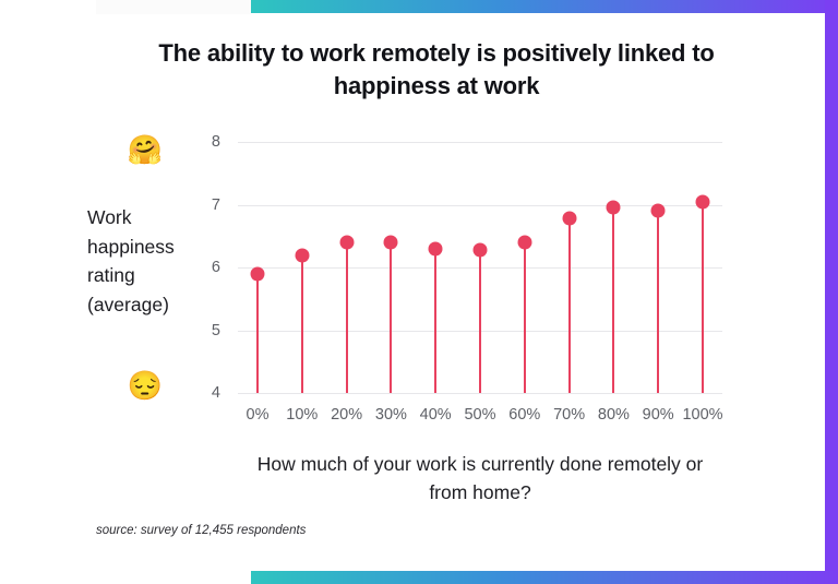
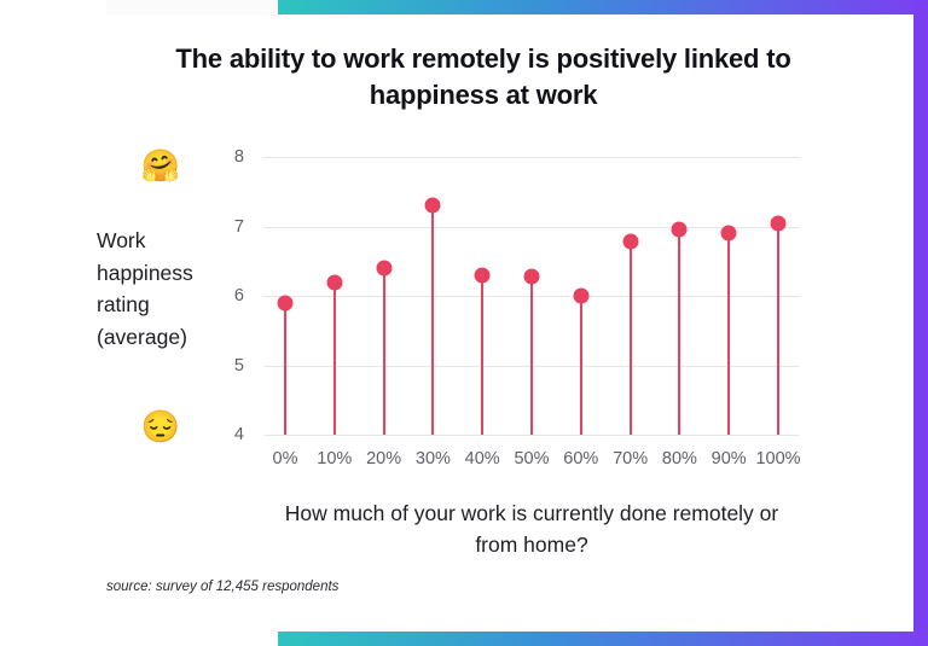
30%: 6.4 -> 7.3
60%: 6.4 -> 6.0
